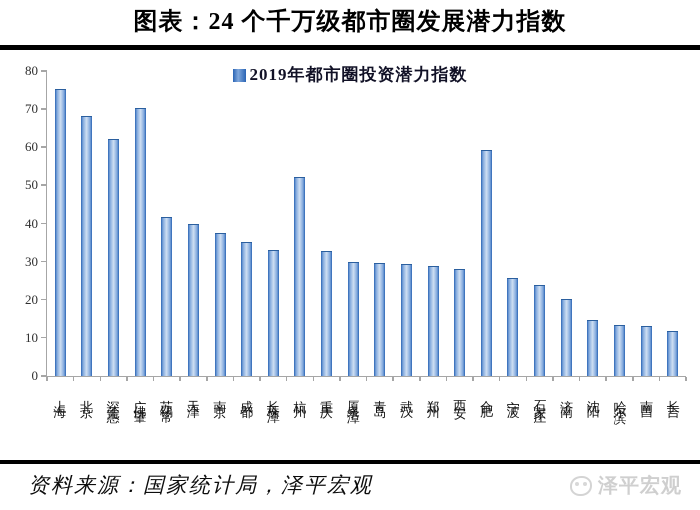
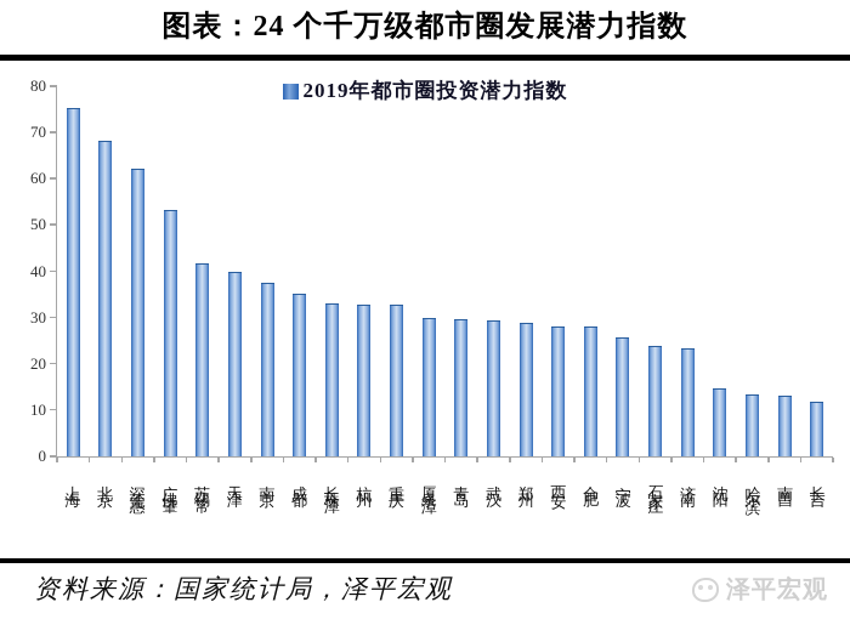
广佛肇: 70 -> 53
杭州: 52 -> 32
合肥: 59 -> 28
济南: 20 -> 23
